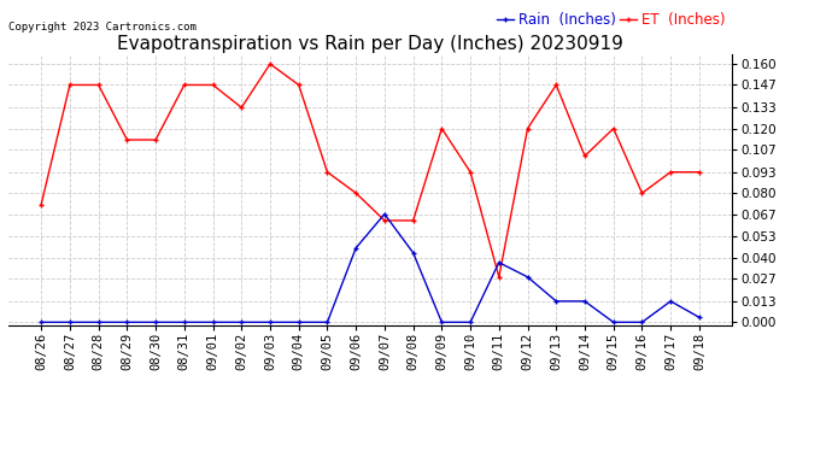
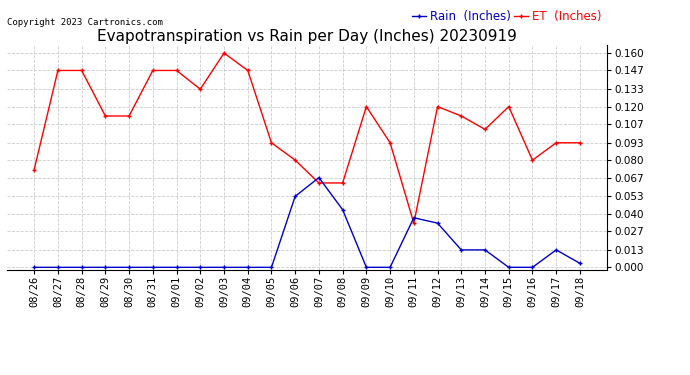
Rain (Inches)/09/06: 0.046 -> 0.053
ET (Inches)/09/11: 0.028 -> 0.033
Rain (Inches)/09/12: 0.028 -> 0.033
ET (Inches)/09/13: 0.147 -> 0.113
